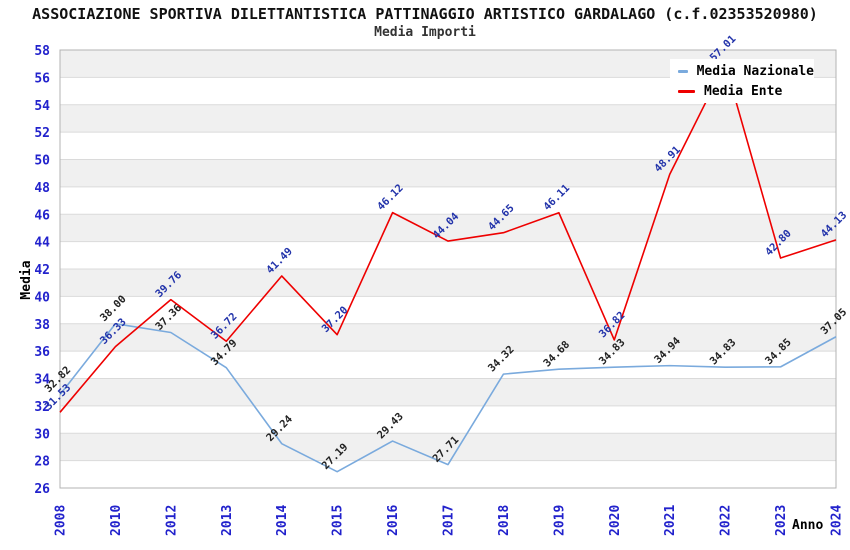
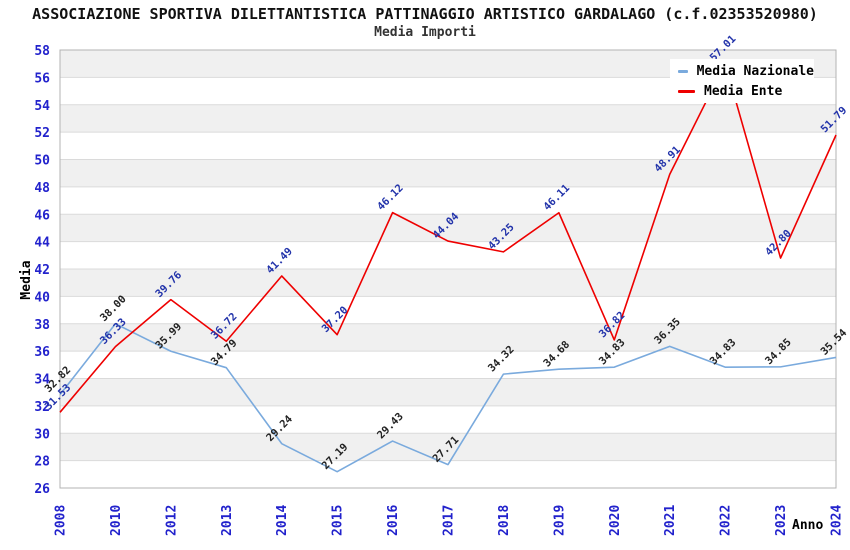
Media Nazionale/2012: 37.36 -> 35.99
Media Ente/2018: 44.65 -> 43.25
Media Nazionale/2021: 34.94 -> 36.35
Media Nazionale/2024: 37.05 -> 35.54
Media Ente/2024: 44.13 -> 51.79
